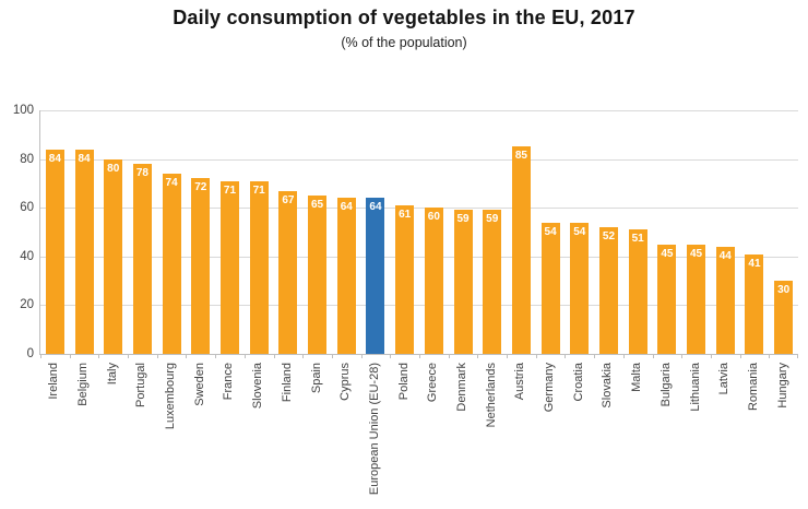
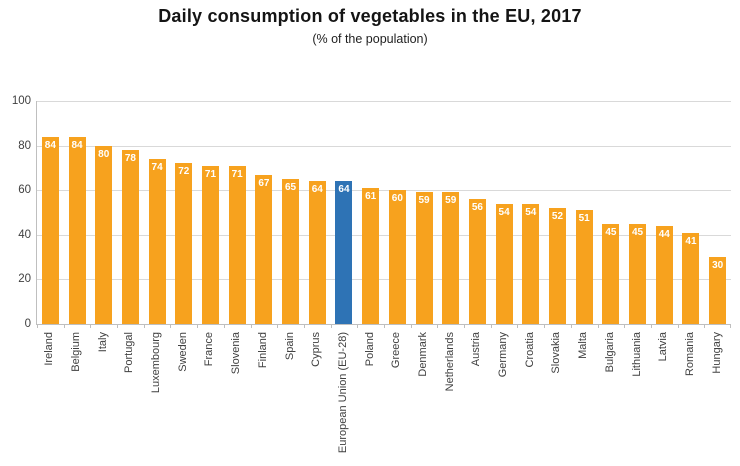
Austria: 85 -> 56
